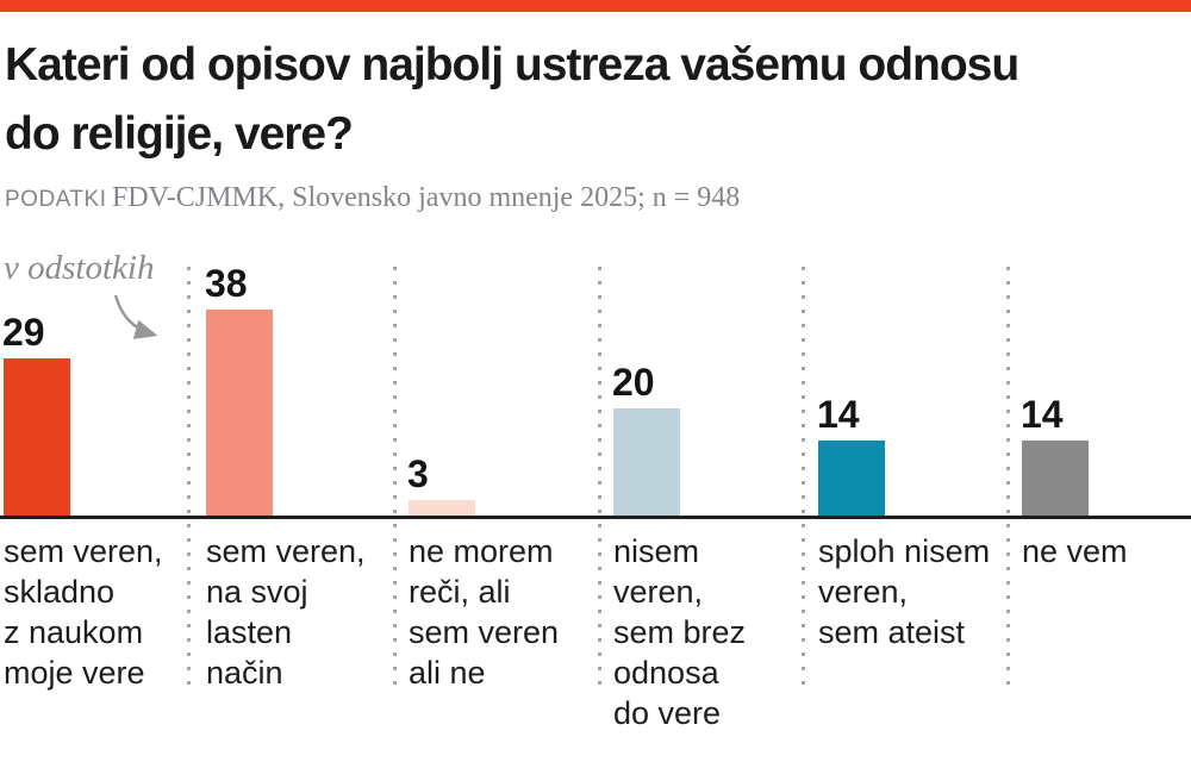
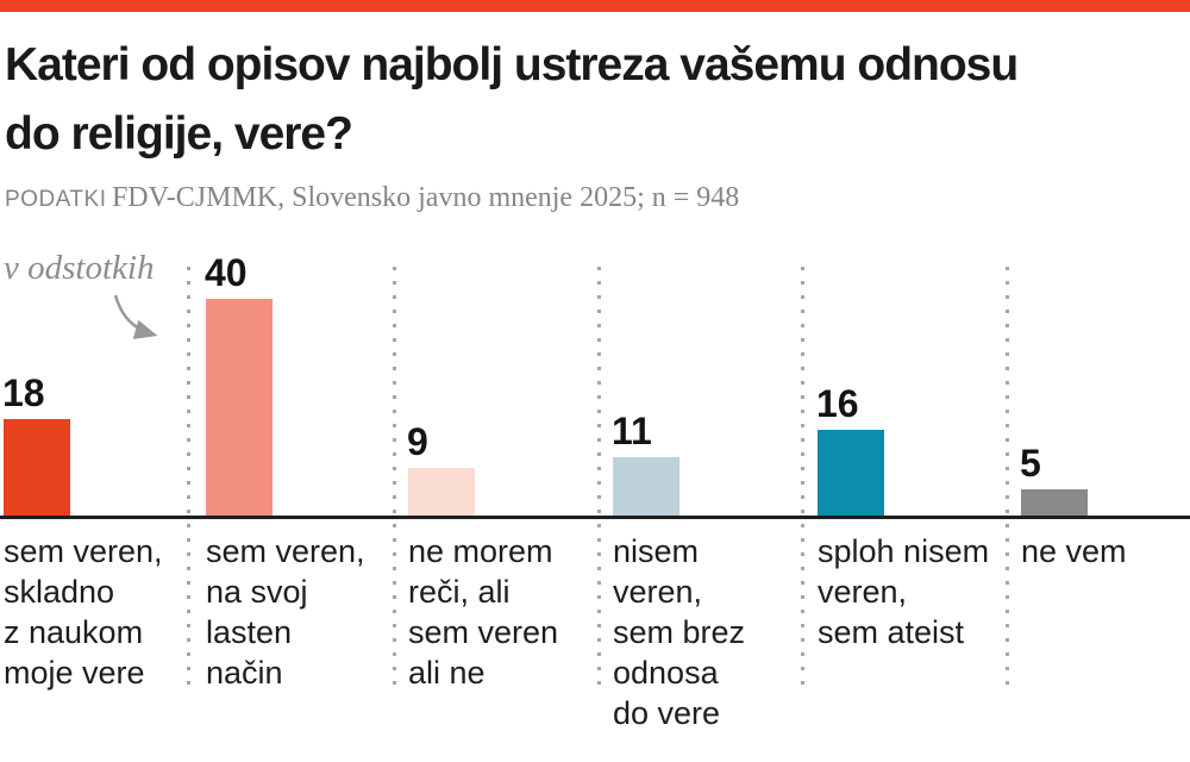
sem veren, skladno z naukom moje vere: 29 -> 18
sem veren, na svoj lasten način: 38 -> 40
ne morem reči, ali sem veren ali ne: 3 -> 9
nisem veren, sem brez odnosa do vere: 20 -> 11
sploh nisem veren, sem ateist: 14 -> 16
ne vem: 14 -> 5
